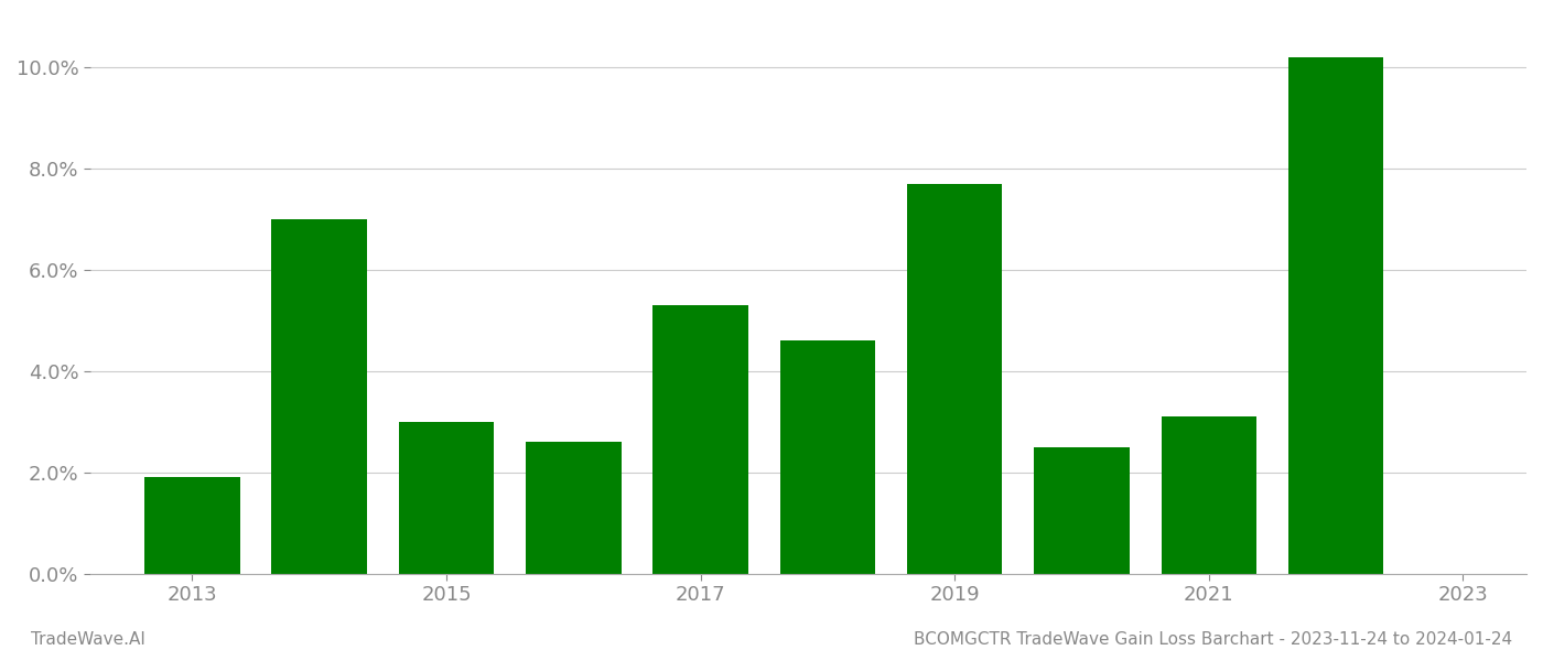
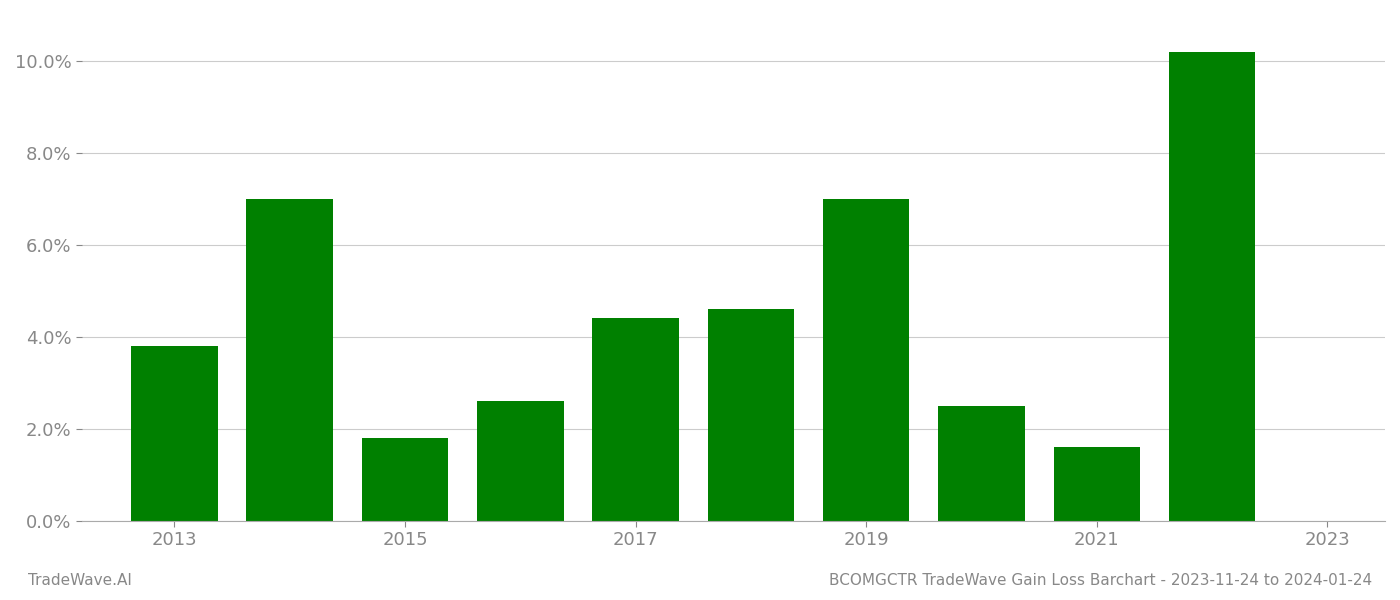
2013: 1.9% -> 3.8%
2015: 3.0% -> 1.8%
2017: 5.3% -> 4.4%
2019: 7.7% -> 7.0%
2021: 3.1% -> 1.6%
